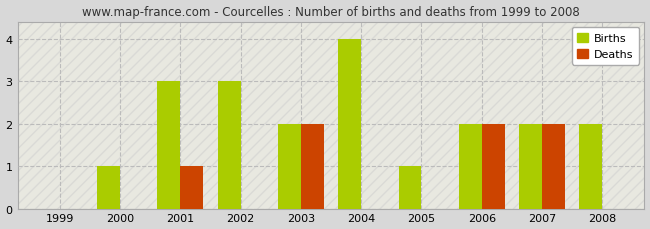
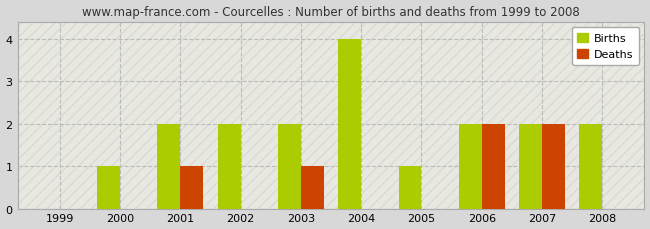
Births/2001: 3 -> 2
Births/2002: 3 -> 2
Deaths/2003: 2 -> 1
